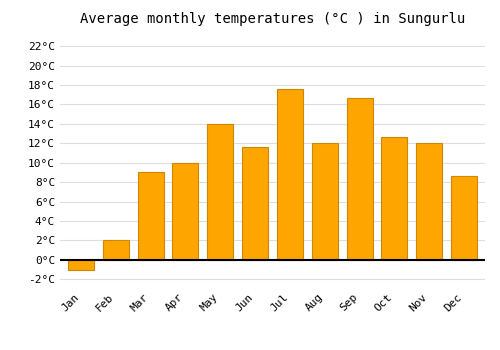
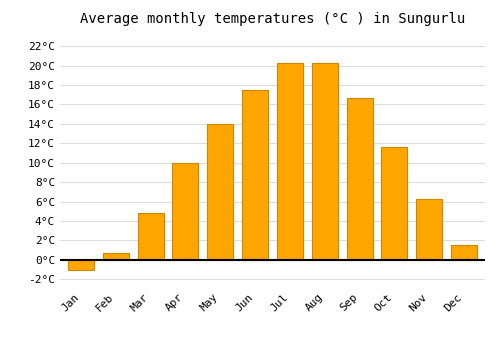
Feb: 2.0°C -> 0.7°C
Mar: 9.0°C -> 4.8°C
Jun: 11.6°C -> 17.5°C
Jul: 17.6°C -> 20.3°C
Aug: 12.0°C -> 20.3°C
Oct: 12.6°C -> 11.6°C
Nov: 12.0°C -> 6.3°C
Dec: 8.6°C -> 1.5°C
